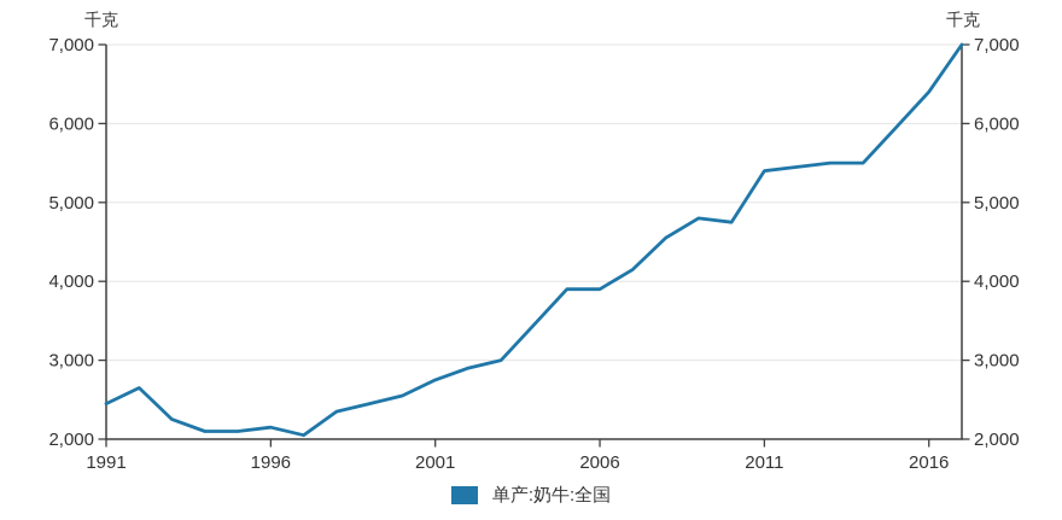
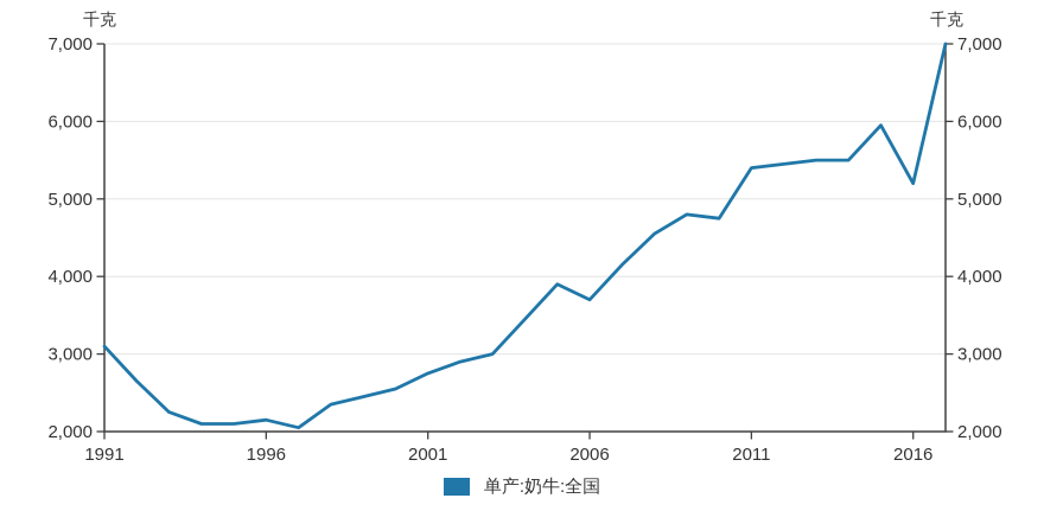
1991: 2400 -> 3100
2006: 3900 -> 3700
2016: 6400 -> 5200
